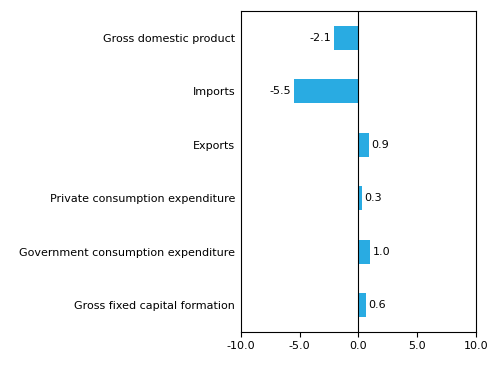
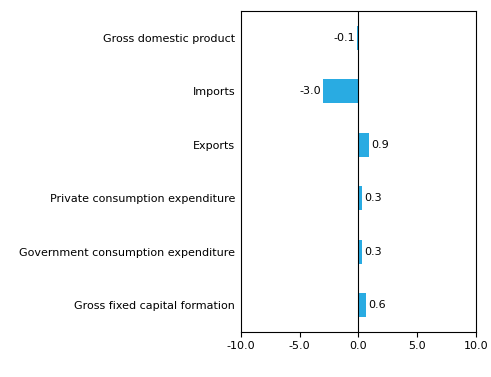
Gross domestic product: -2.1 -> -0.1
Imports: -5.5 -> -3.0
Government consumption expenditure: 1.0 -> 0.3
